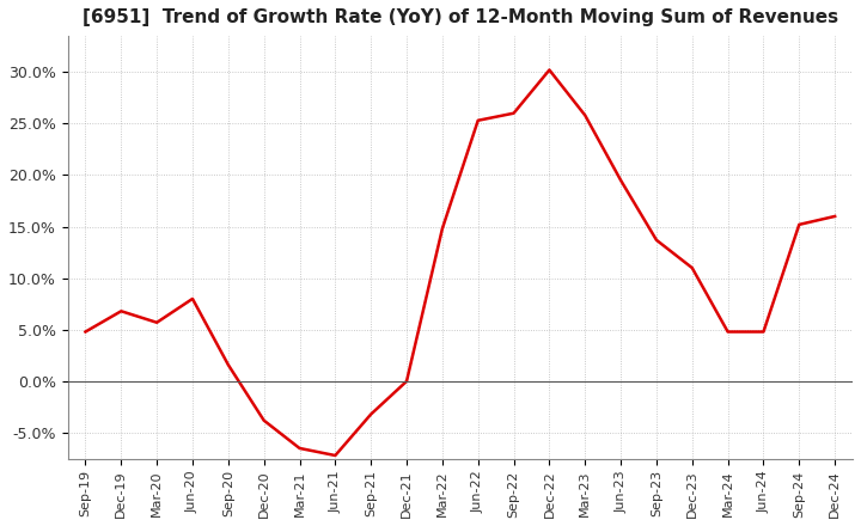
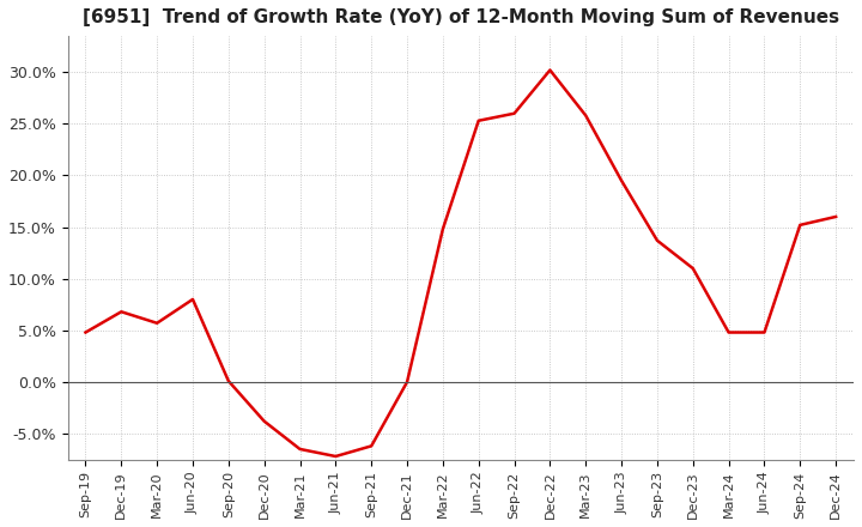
Sep-20: 1.6% -> 0.1%
Sep-21: -3.2% -> -6.2%
